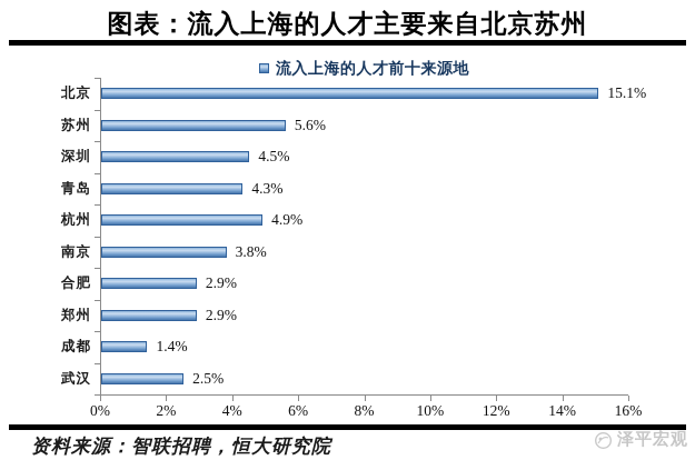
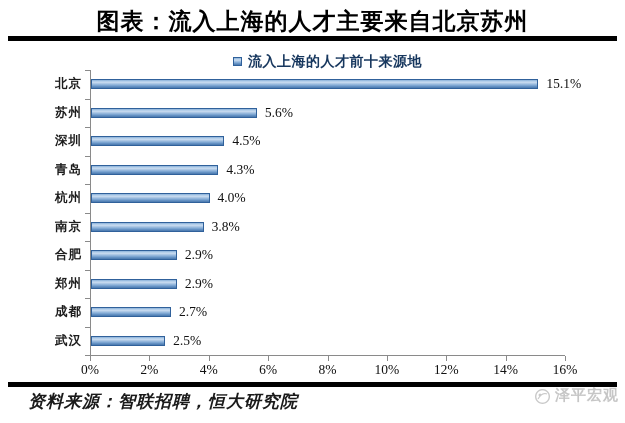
杭州: 4.9% -> 4.0%
成都: 1.4% -> 2.7%
